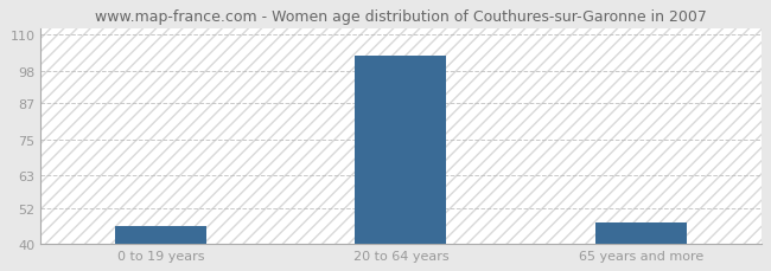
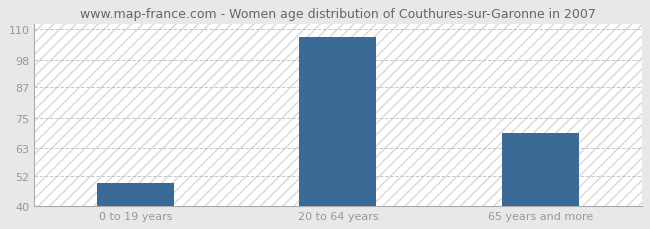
0 to 19 years: 46 -> 49
20 to 64 years: 103 -> 107
65 years and more: 47 -> 69
